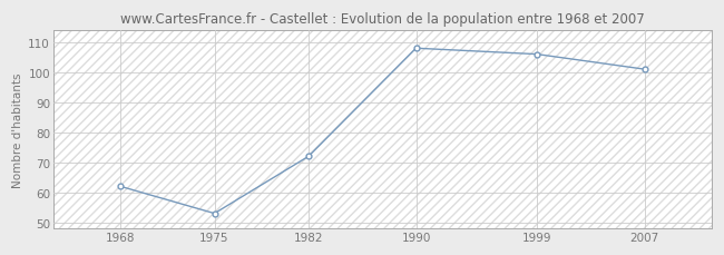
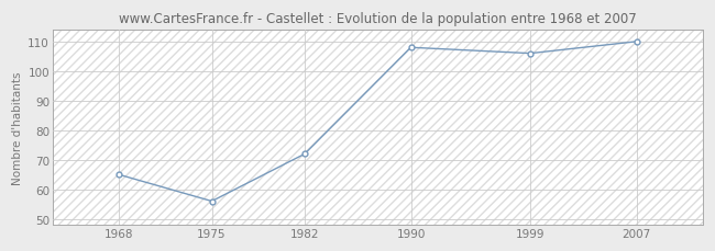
1968: 62 -> 65
1975: 53 -> 56
2007: 101 -> 110
